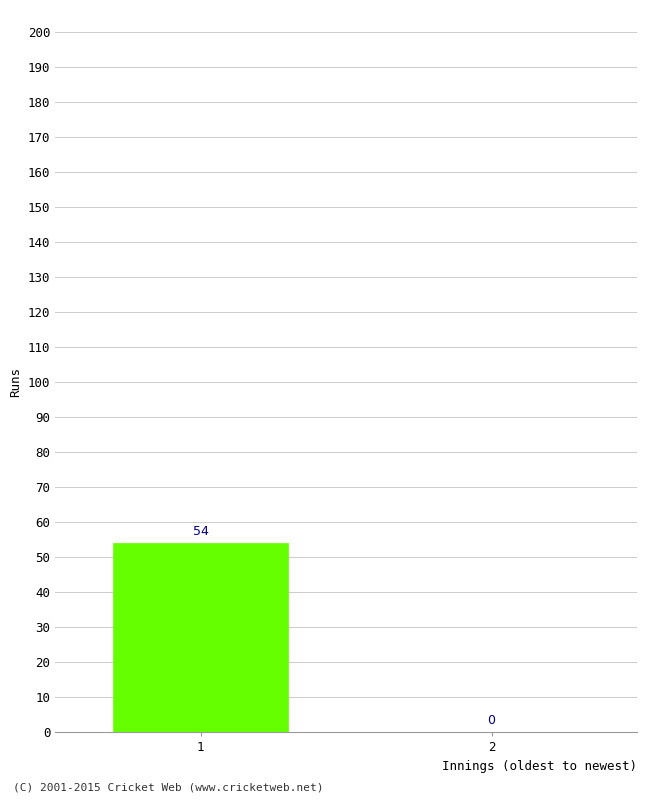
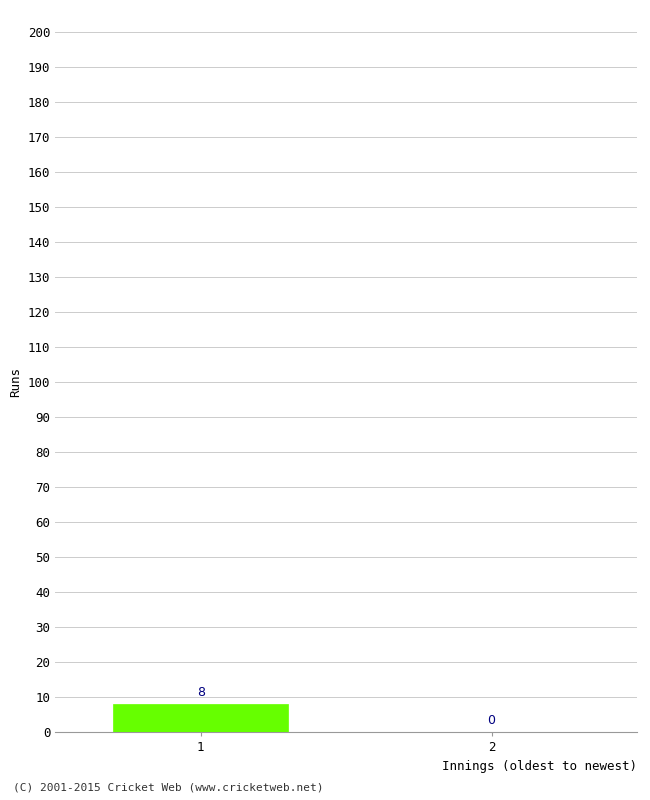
1: 54 -> 8
